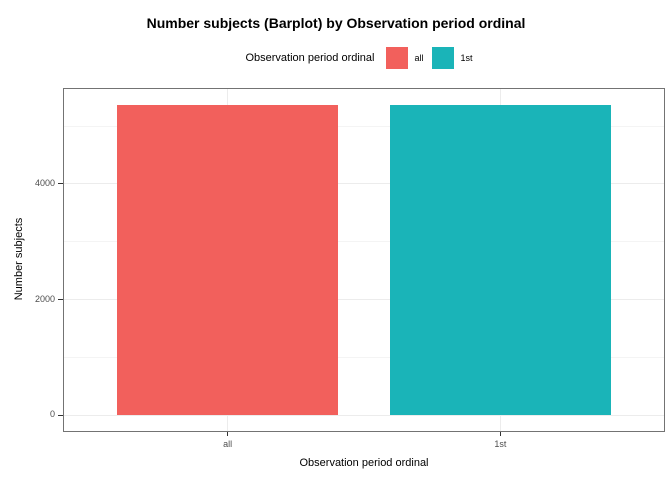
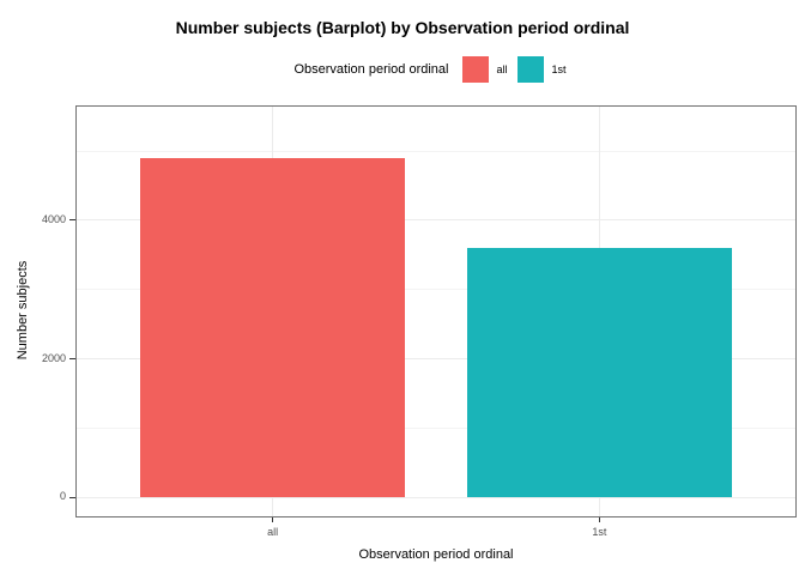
all: 5400 -> 4900
1st: 5400 -> 3600
